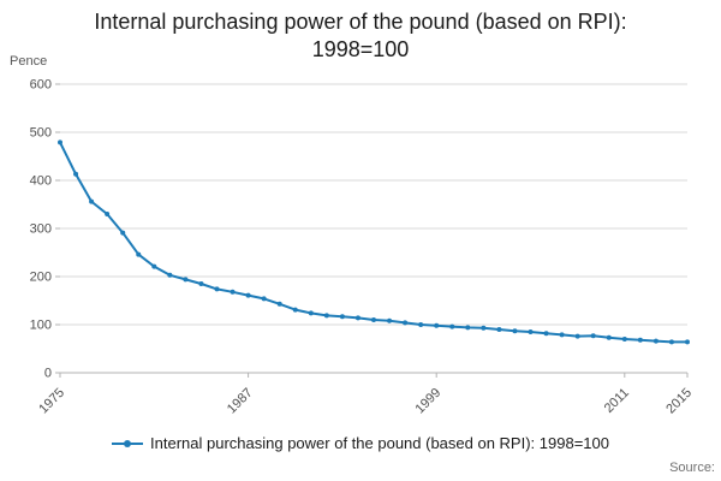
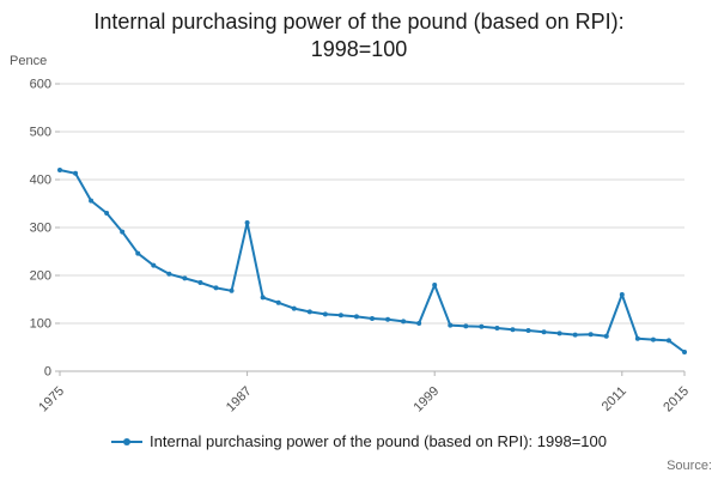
1975: 480 -> 420
1987: 160 -> 310
1999: 100 -> 180
2011: 70 -> 160
2015: 60 -> 40
